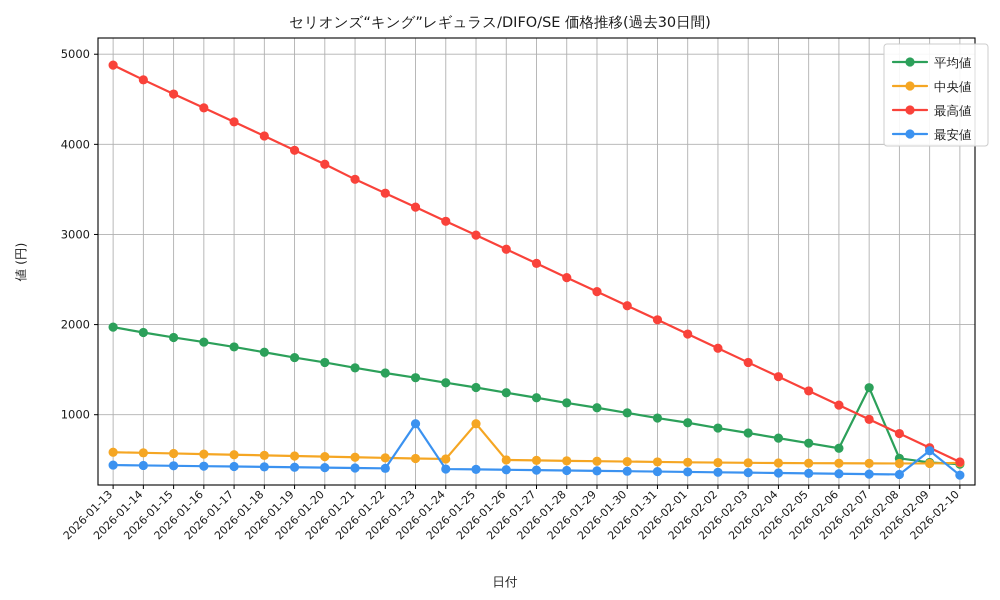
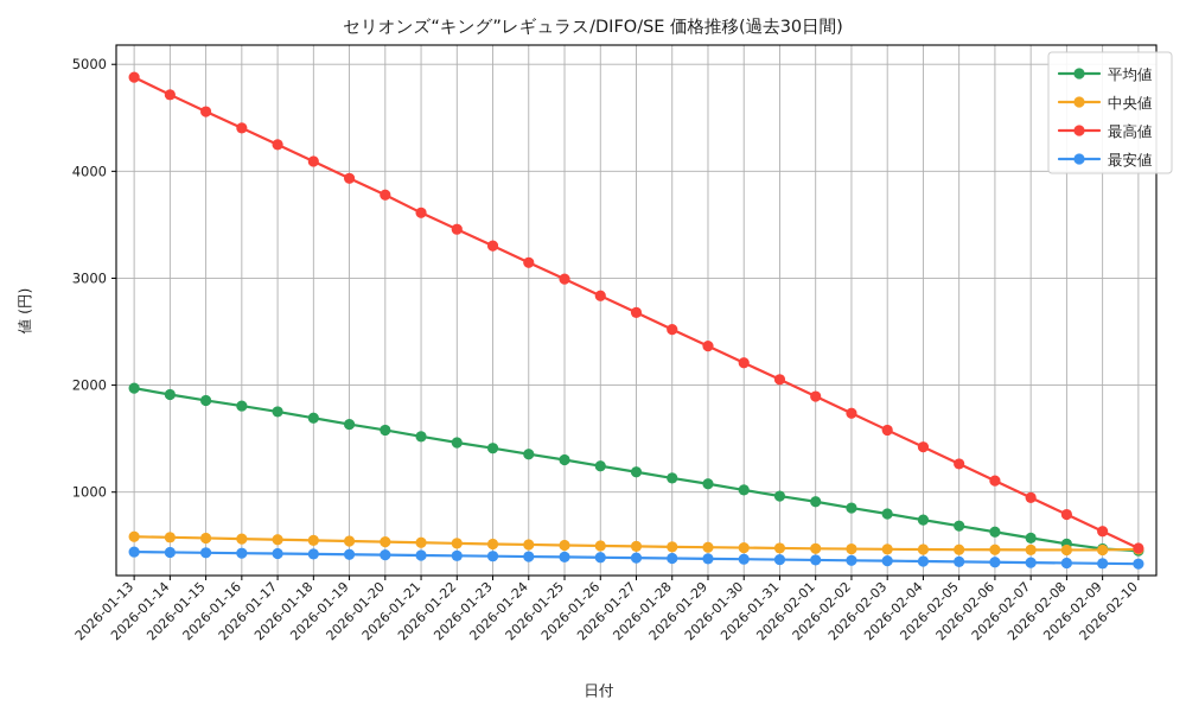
最安値/2026-01-23: 900 -> 400
中央値/2026-01-25: 900 -> 500
平均値/2026-02-07: 1300 -> 600
最安値/2026-02-09: 600 -> 300
